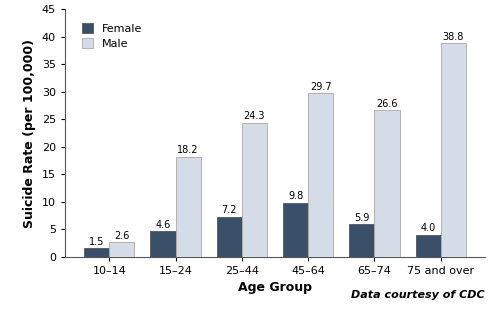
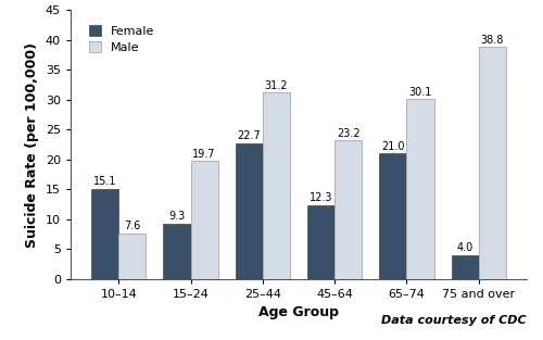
Female/10–14: 1.5 -> 15.1
Male/10–14: 2.6 -> 7.6
Female/15–24: 4.6 -> 9.3
Male/15–24: 18.2 -> 19.7
Female/25–44: 7.2 -> 22.7
Male/25–44: 24.3 -> 31.2
Female/45–64: 9.8 -> 12.3
Male/45–64: 29.7 -> 23.2
Female/65–74: 5.9 -> 21.0
Male/65–74: 26.6 -> 30.1
